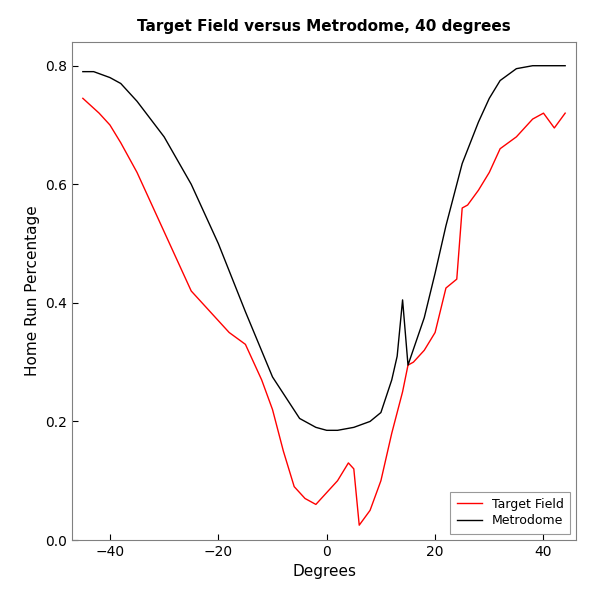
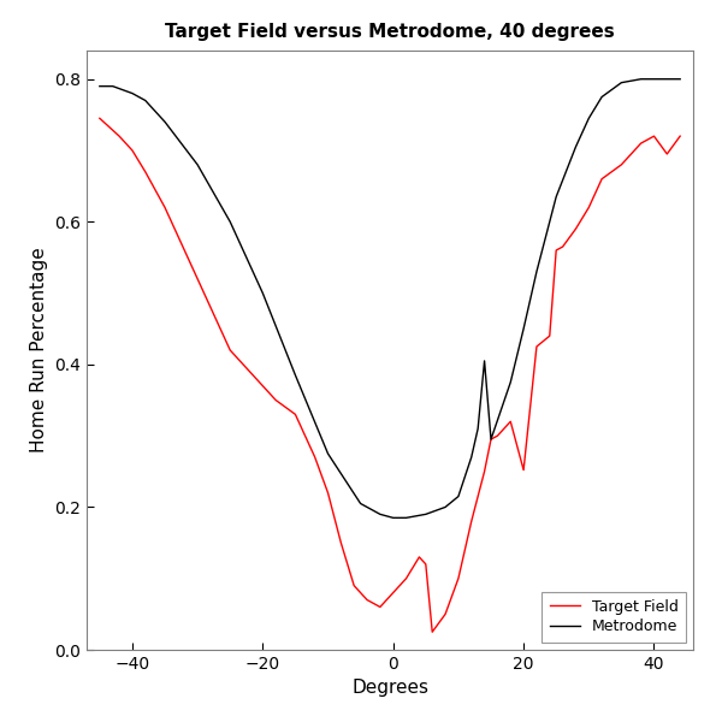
Target Field/20: 0.350 -> 0.252
